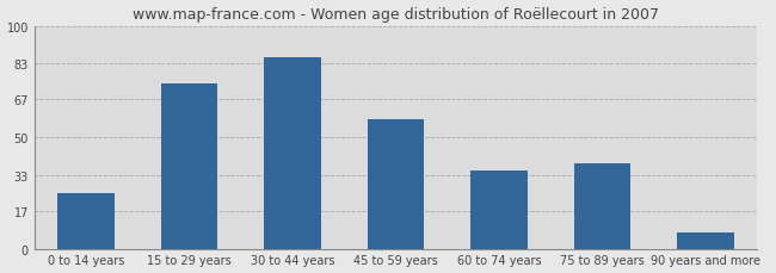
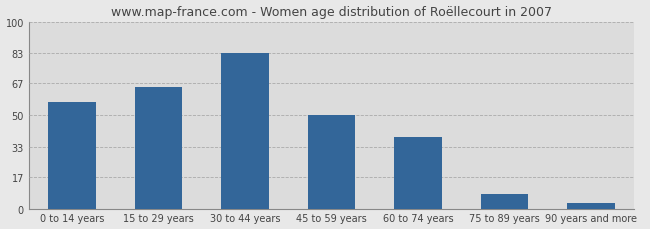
0 to 14 years: 25 -> 57
15 to 29 years: 74 -> 65
30 to 44 years: 86 -> 83
45 to 59 years: 58 -> 50
60 to 74 years: 35 -> 38
75 to 89 years: 38 -> 8
90 years and more: 7 -> 3
